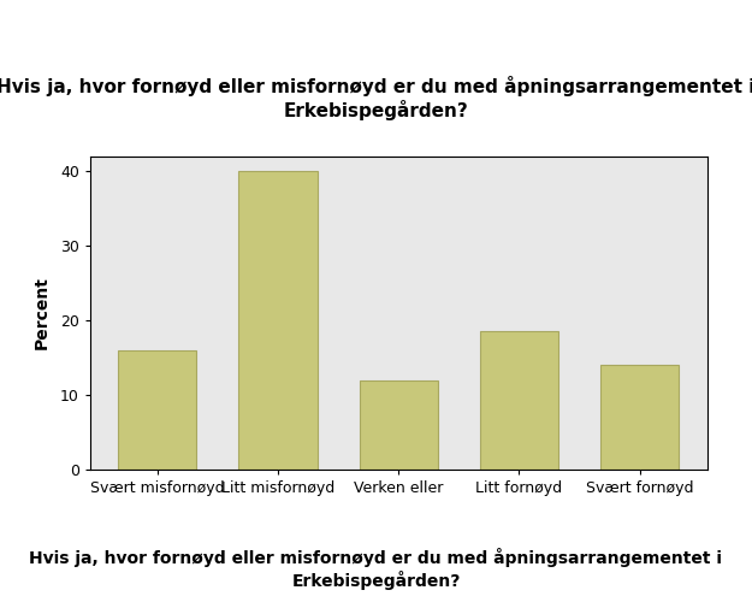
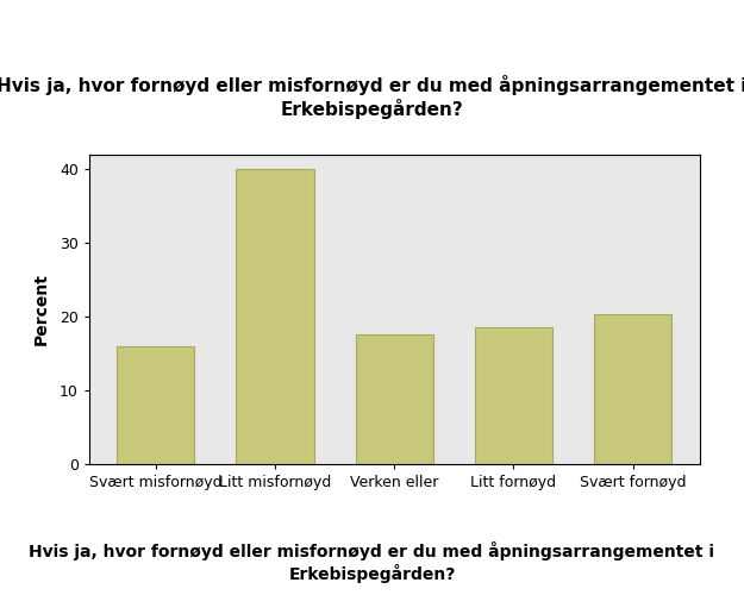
Verken eller: 12.0 -> 17.6
Svært fornøyd: 14.0 -> 20.4
